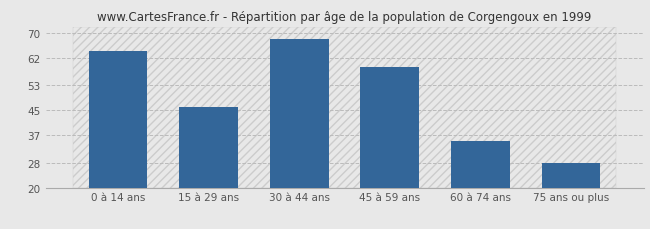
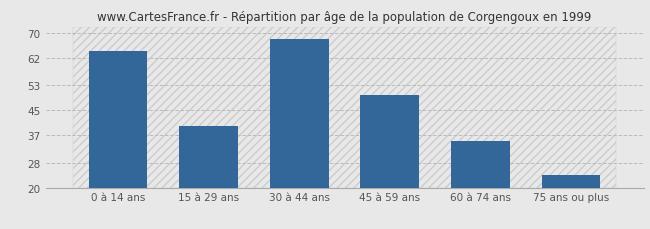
15 à 29 ans: 46 -> 40
45 à 59 ans: 59 -> 50
75 ans ou plus: 28 -> 24
